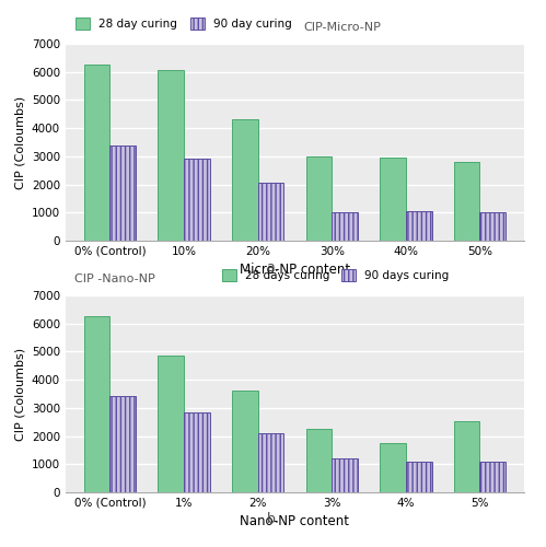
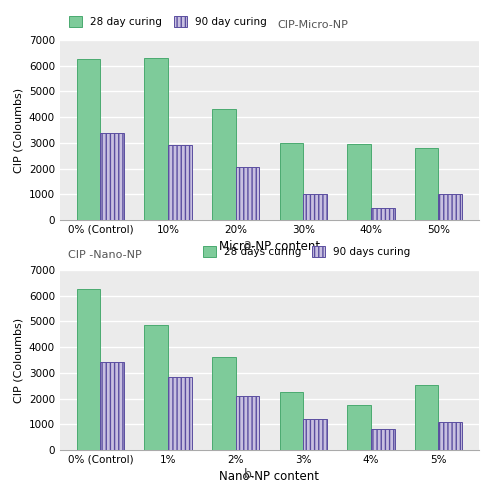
28 day curing/10%: 6050 -> 6300
90 day curing/40%: 1050 -> 450
90 days curing/4%: 1080 -> 800
